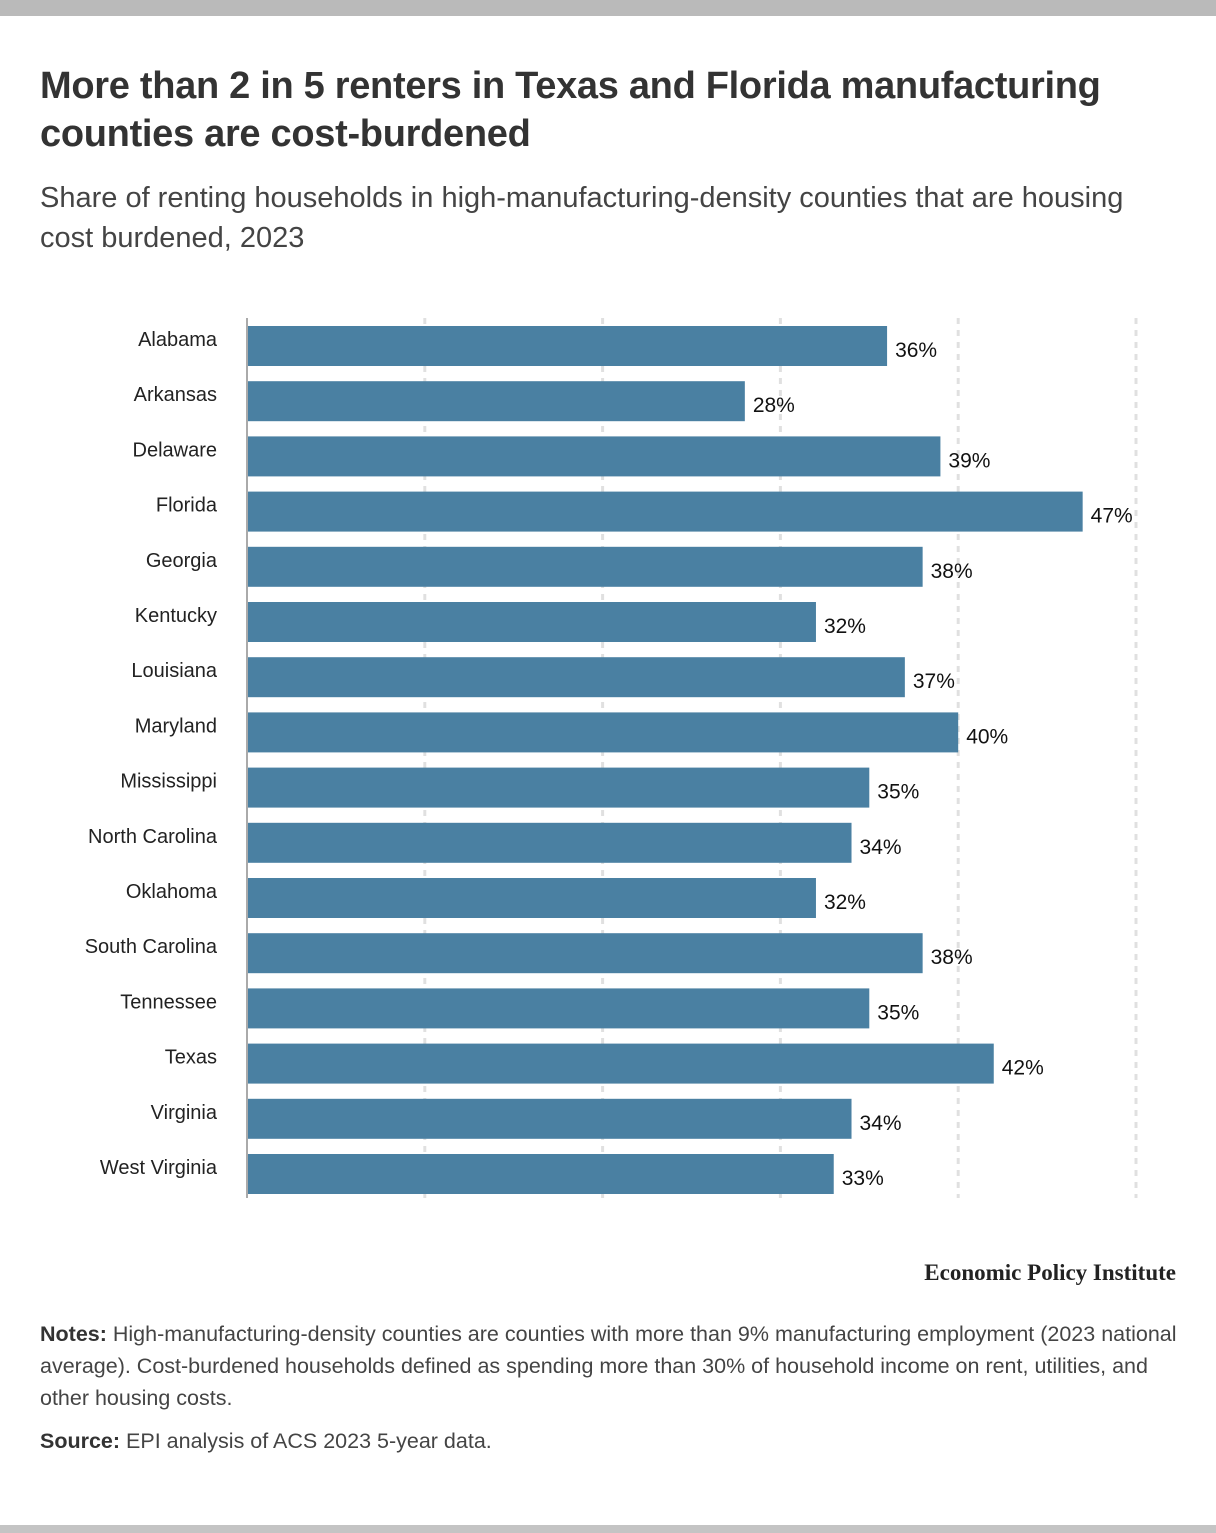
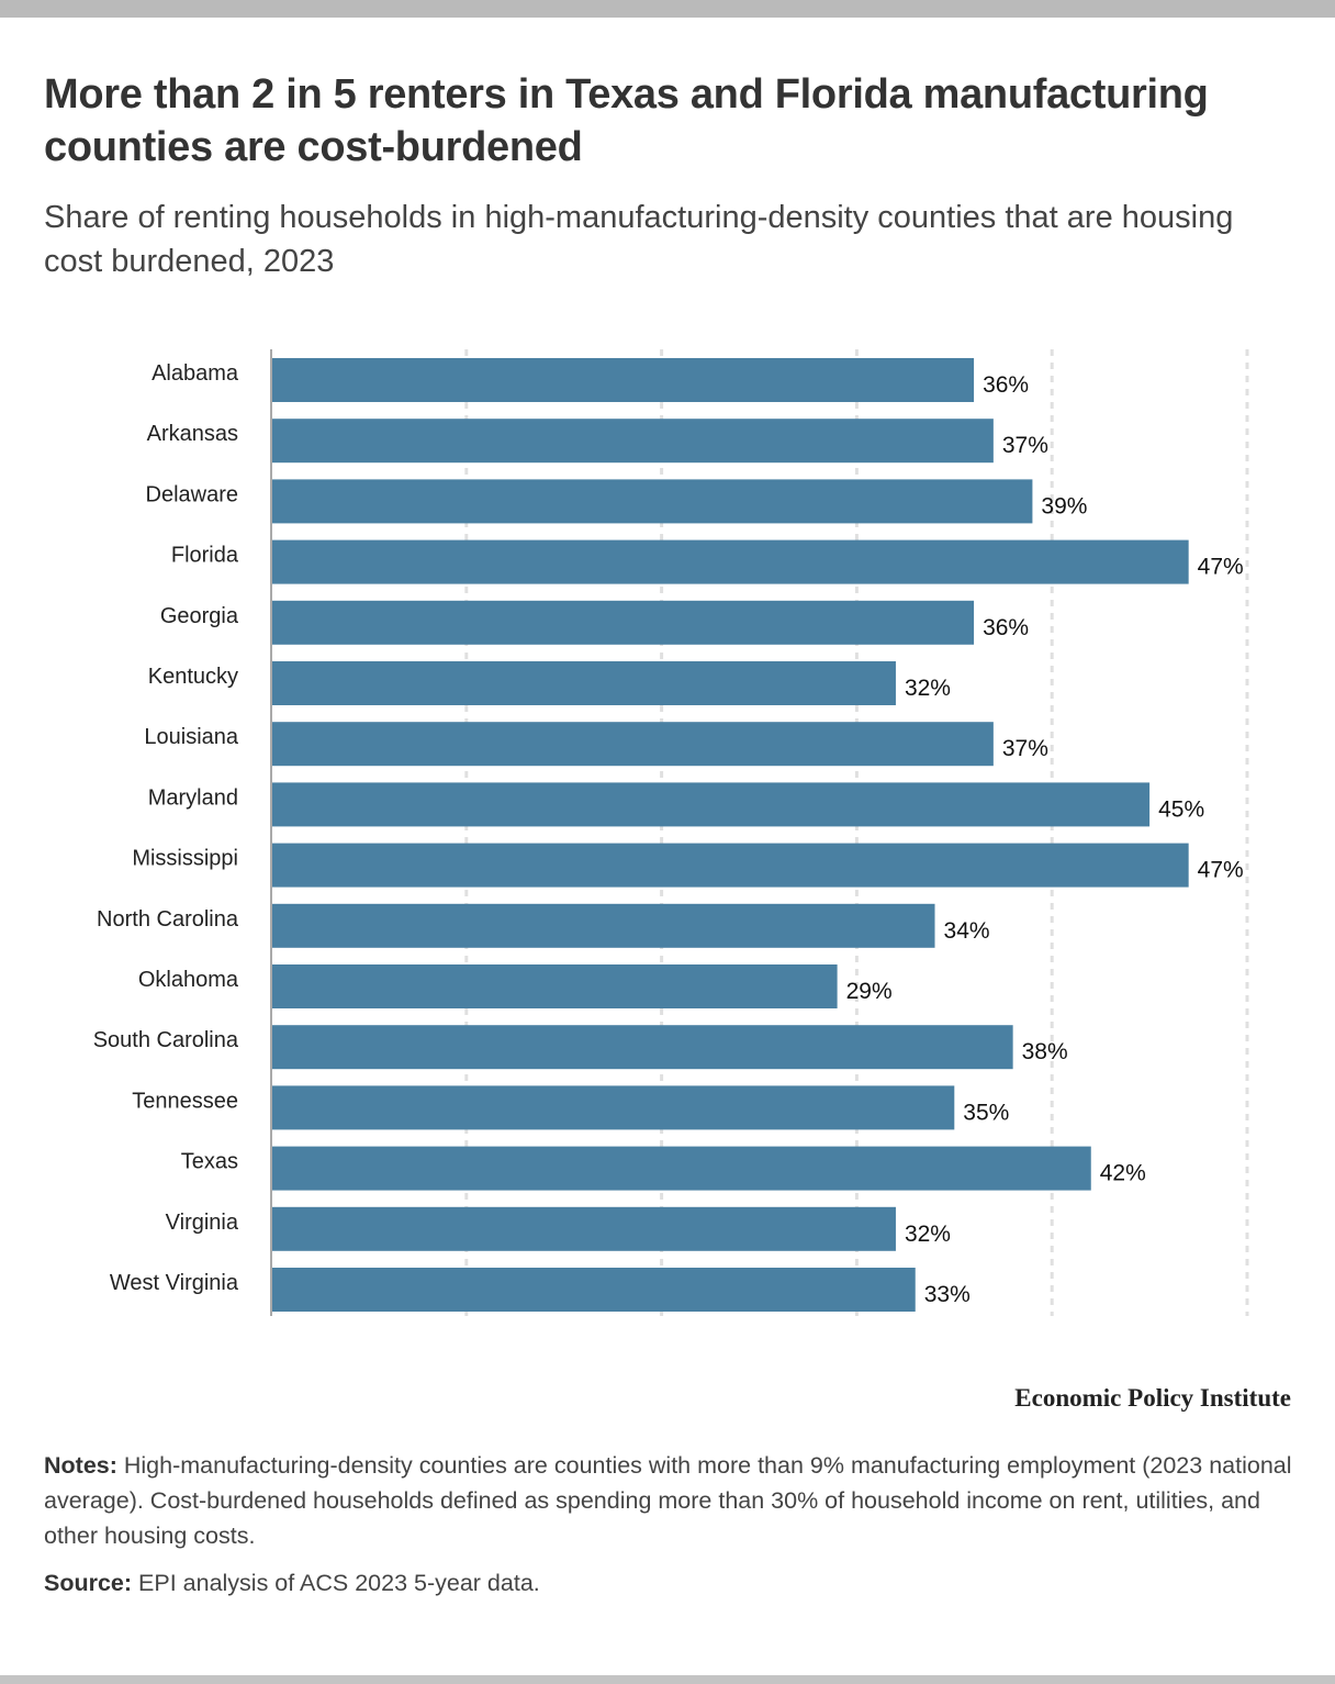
Arkansas: 28% -> 37%
Georgia: 38% -> 36%
Maryland: 40% -> 45%
Mississippi: 35% -> 47%
Oklahoma: 32% -> 29%
Virginia: 34% -> 32%
